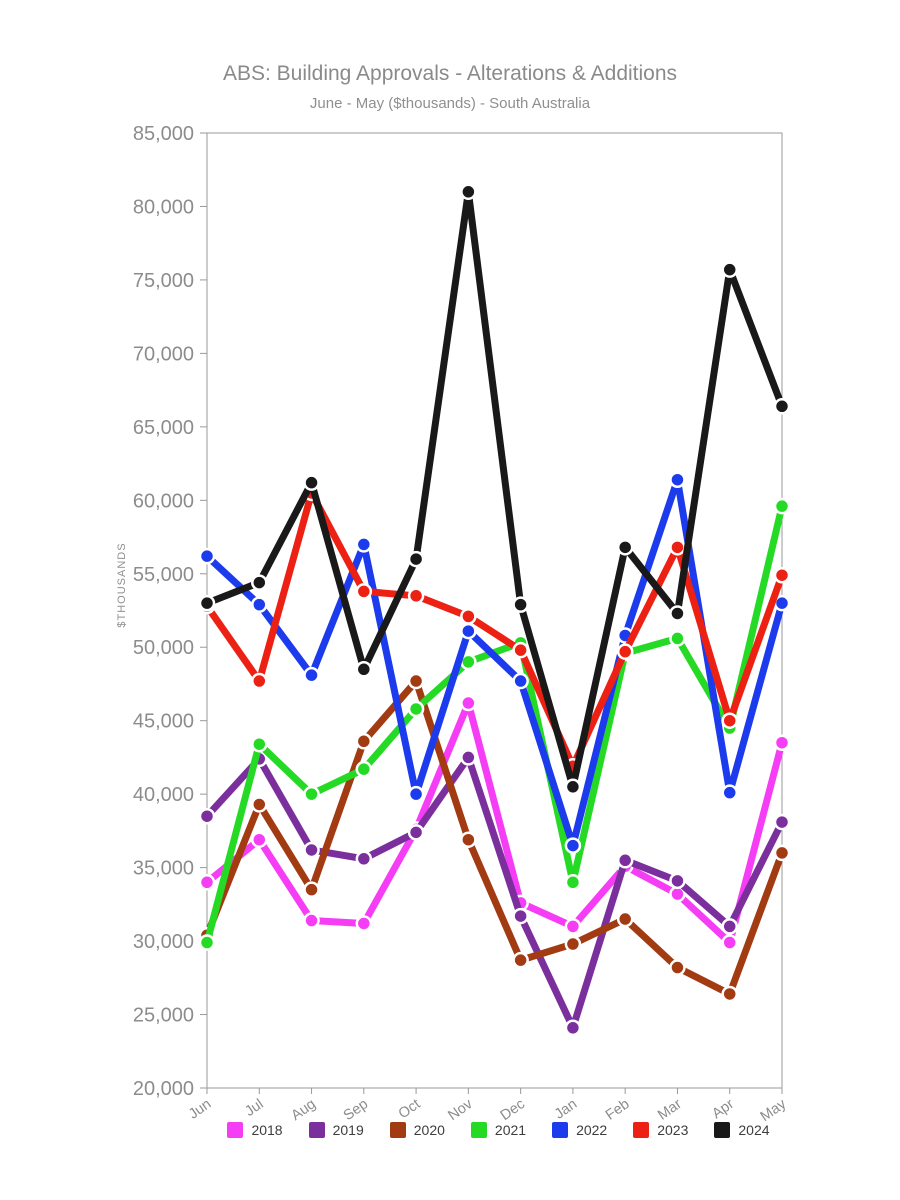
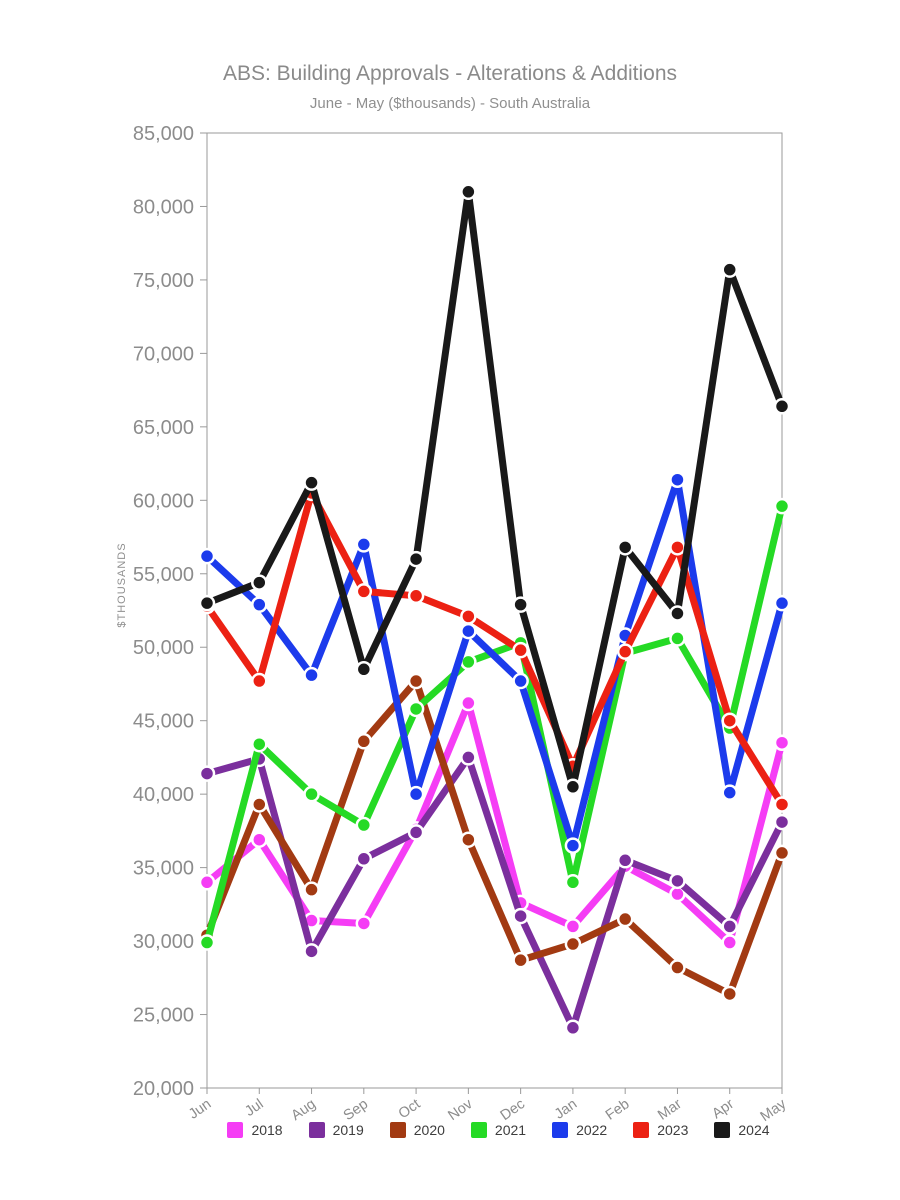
2019/Jun: 38500 -> 41400
2019/Aug: 36200 -> 29300
2021/Sep: 41700 -> 37900
2023/May: 54900 -> 39300
